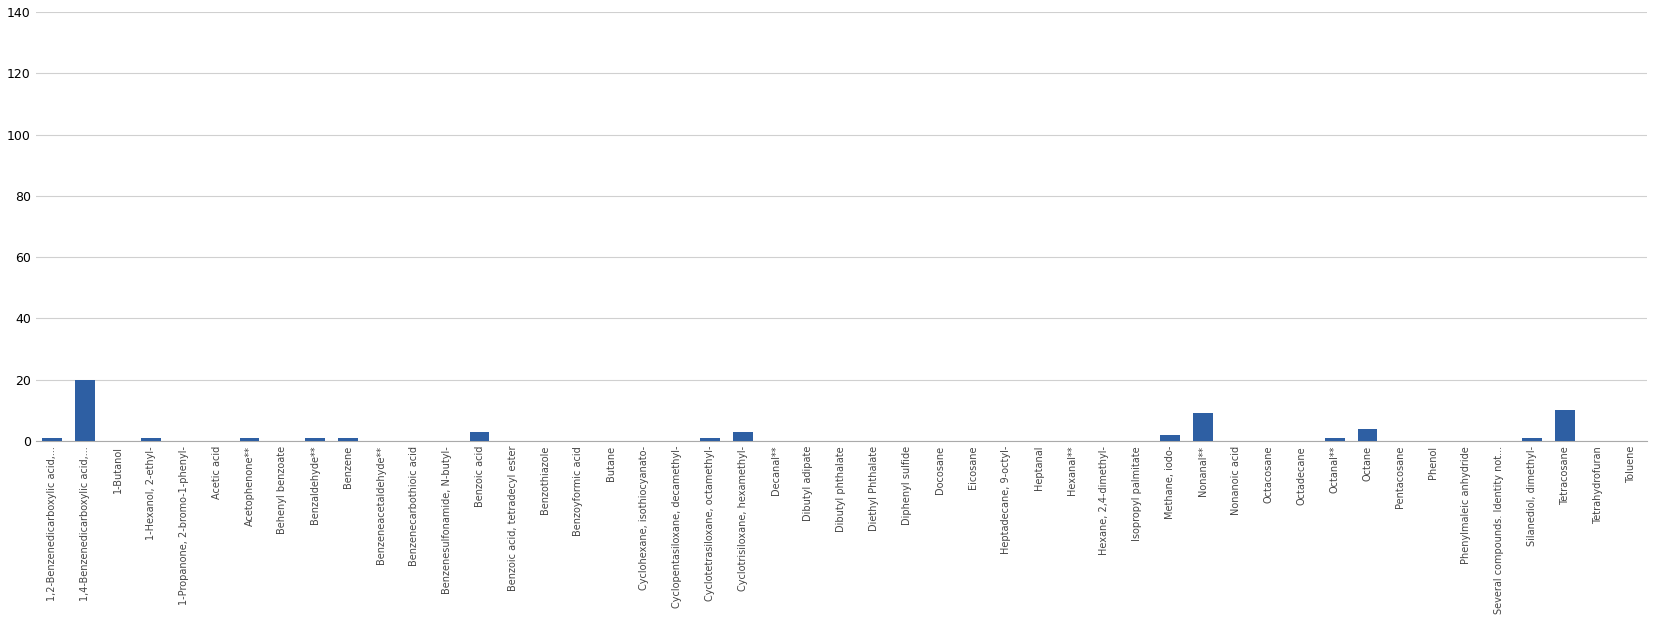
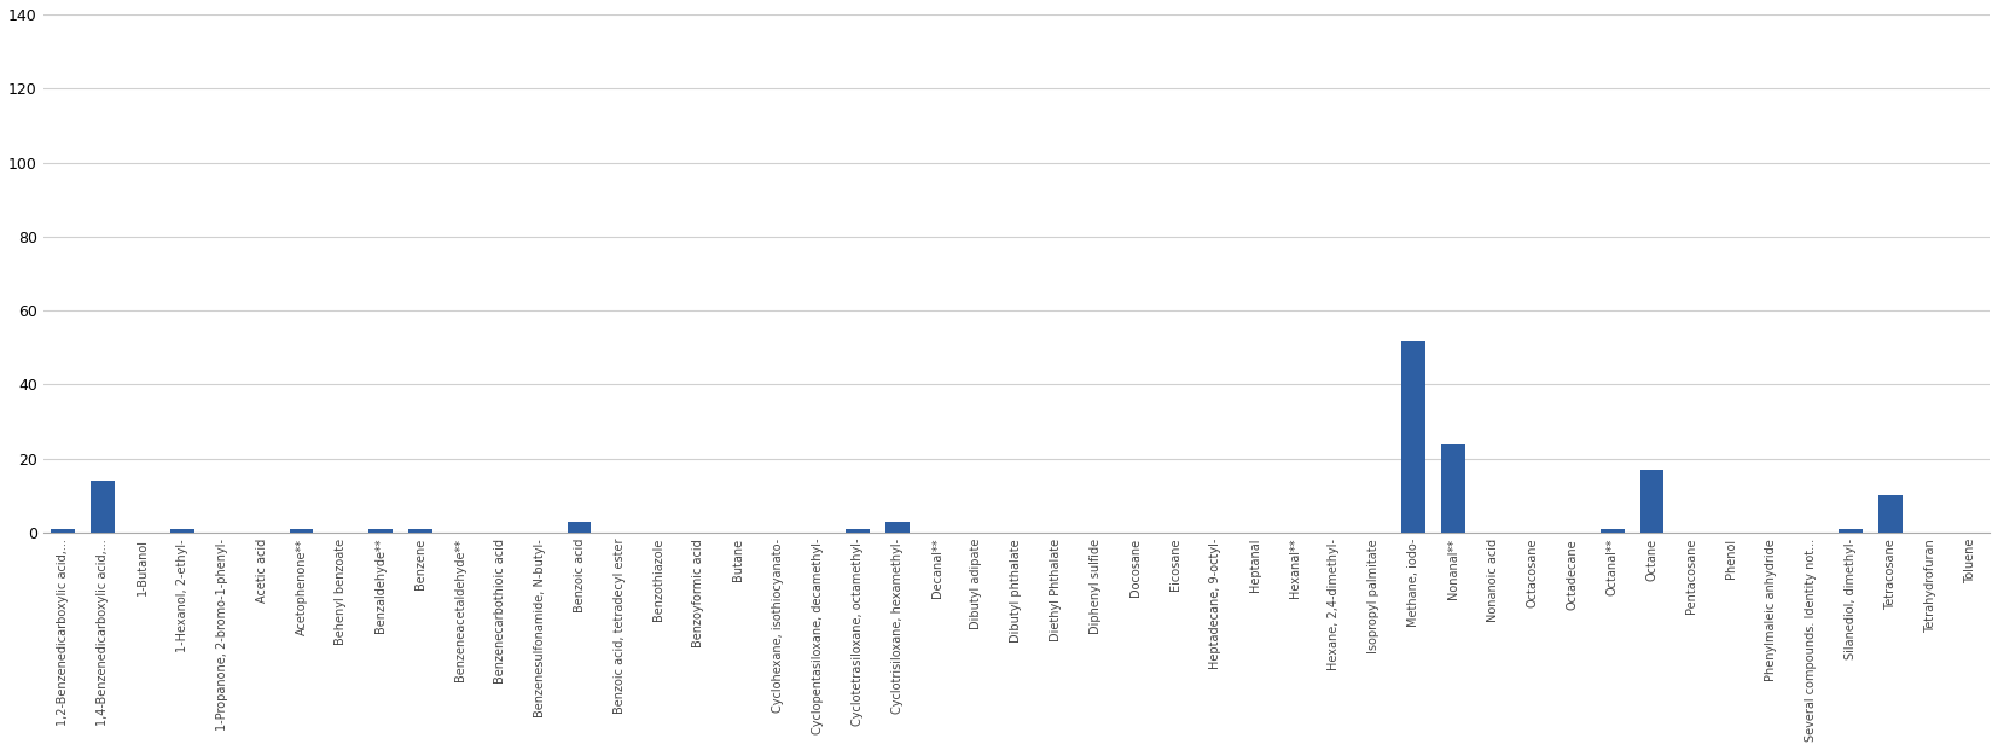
1,4-Benzenedicarboxylic acid,...: 20 -> 14
Methane, iodo-: 2 -> 52
Nonanal**: 9 -> 24
Octane: 4 -> 17
